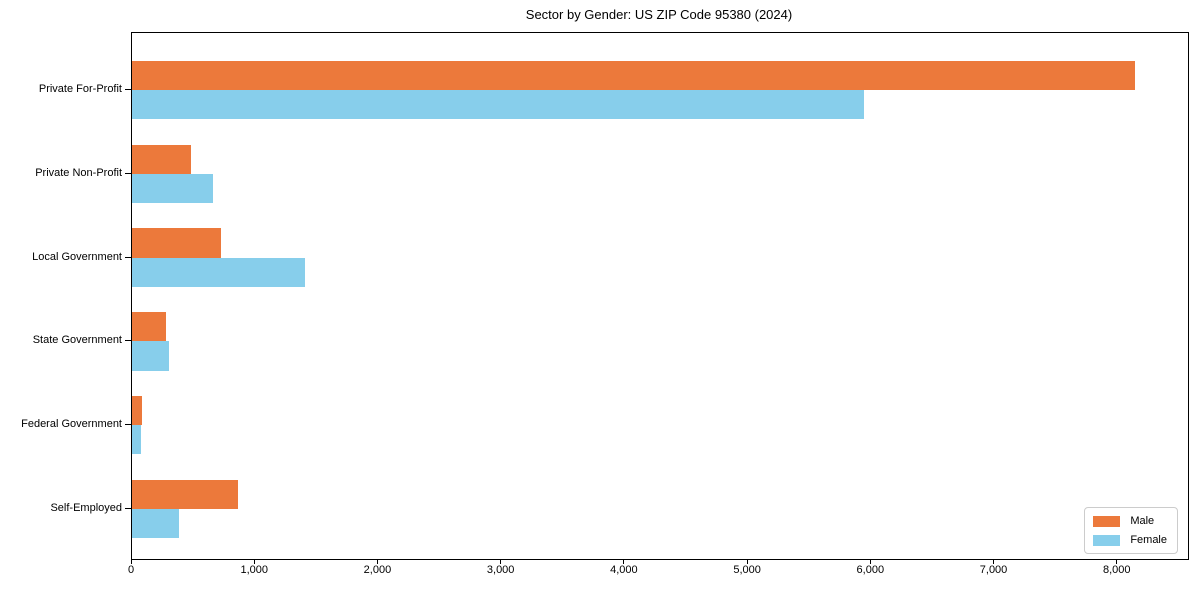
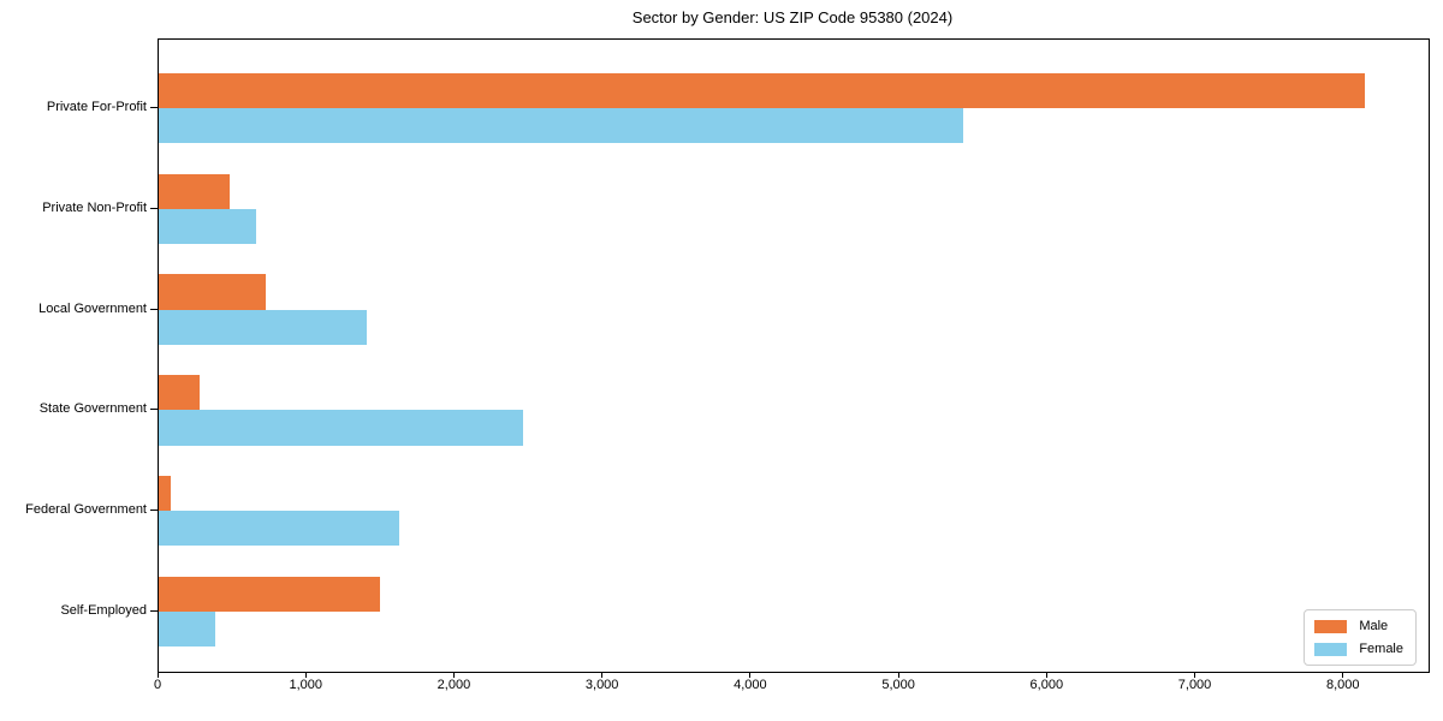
Female/Private For-Profit: 5940 -> 5430
Female/State Government: 300 -> 2460
Female/Federal Government: 70 -> 1620
Male/Self-Employed: 860 -> 1490
